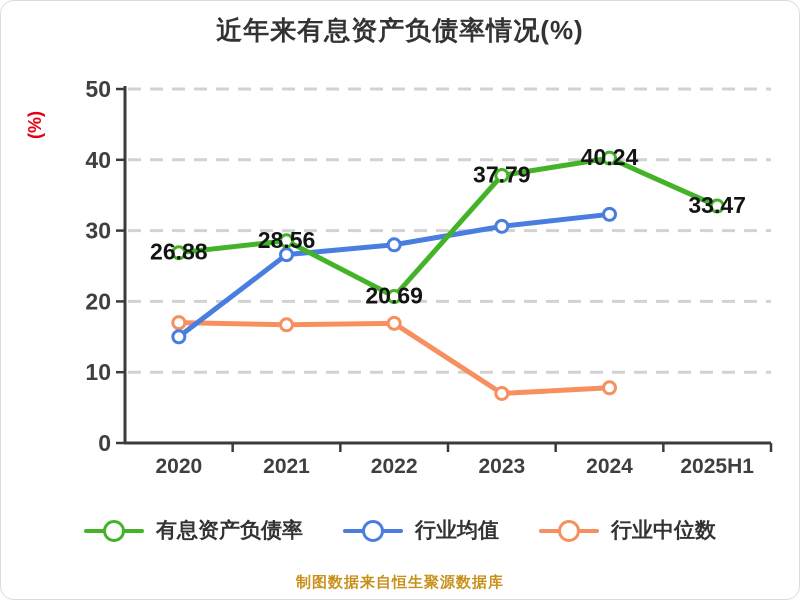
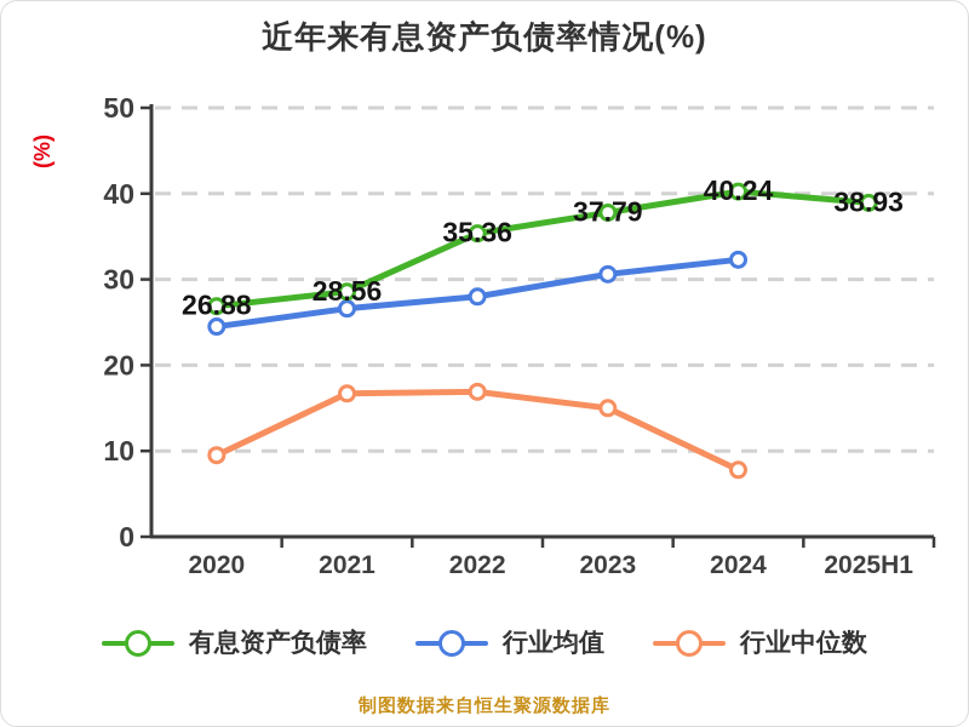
行业均值/2020: 15 -> 24
行业中位数/2020: 17 -> 10
有息资产负债率/2022: 20.69 -> 35.36
行业中位数/2023: 7 -> 15
有息资产负债率/2025H1: 33.47 -> 38.93
